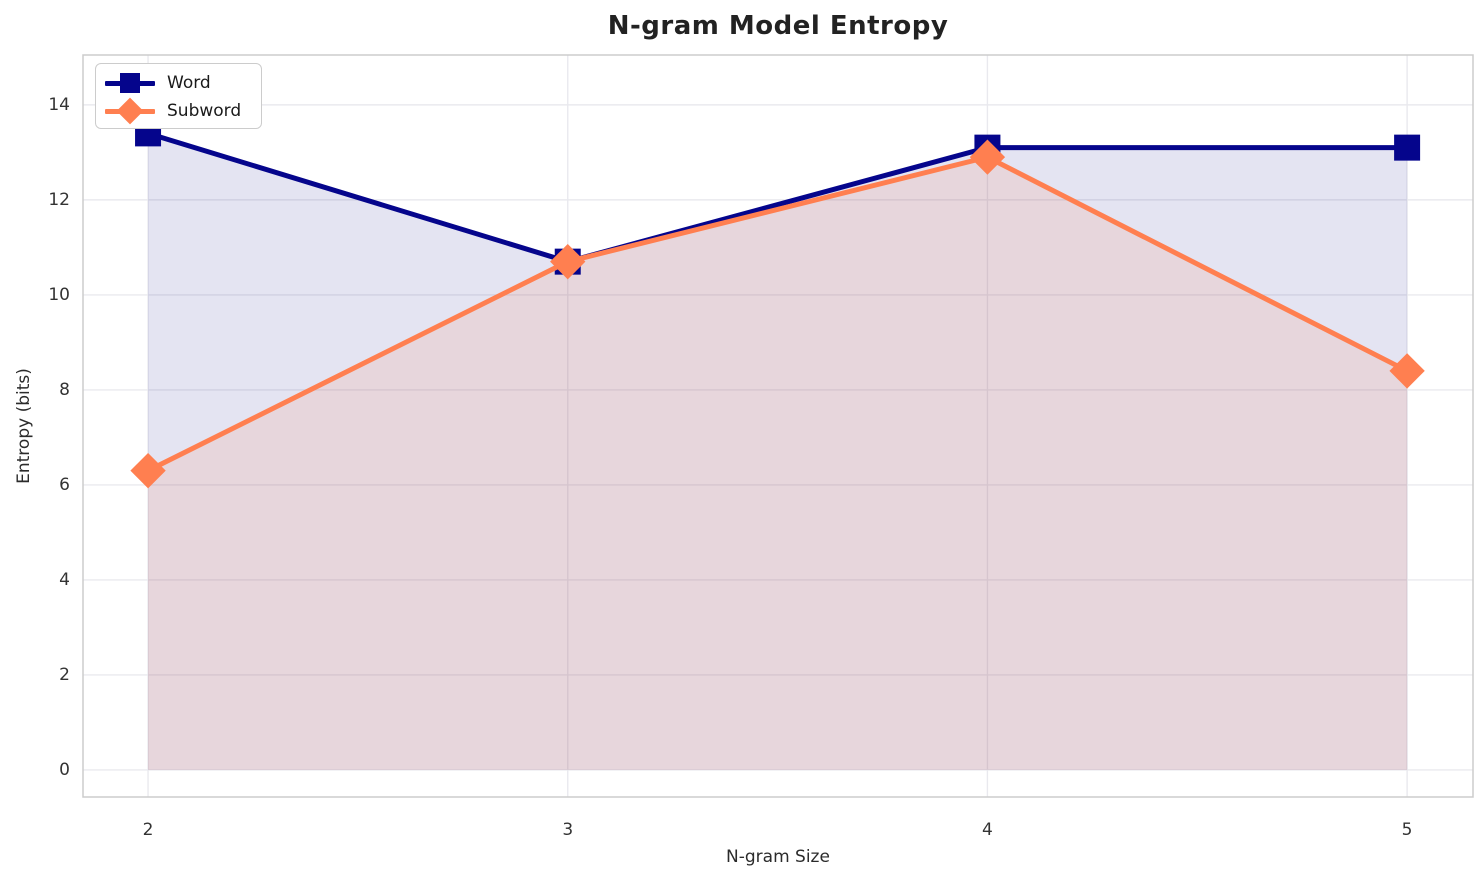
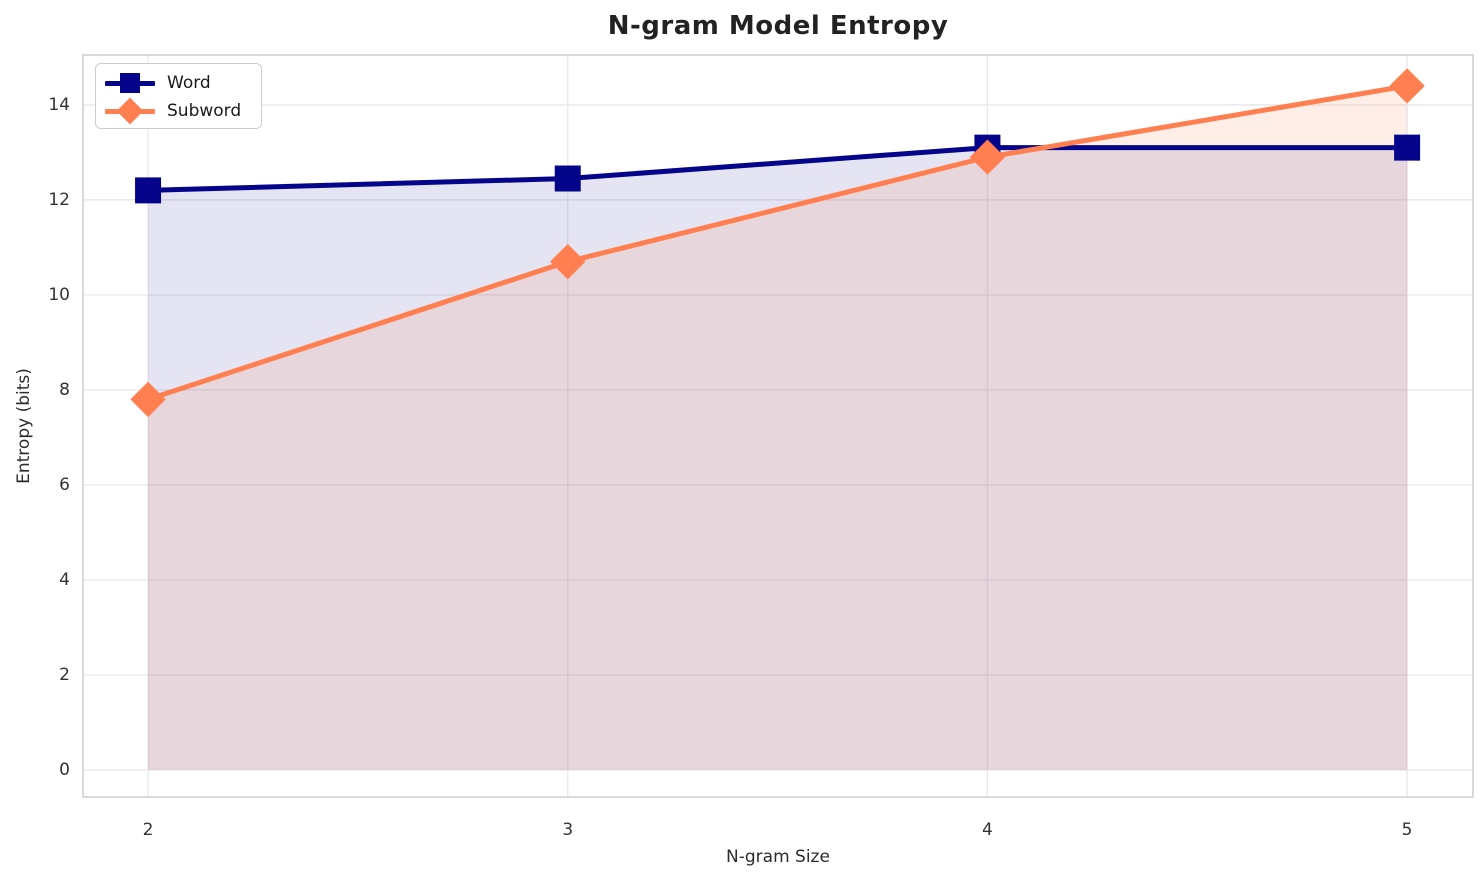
Word/2: 13.4 -> 12.2
Subword/2: 6.3 -> 7.8
Word/3: 10.7 -> 12.4
Subword/5: 8.4 -> 14.4
